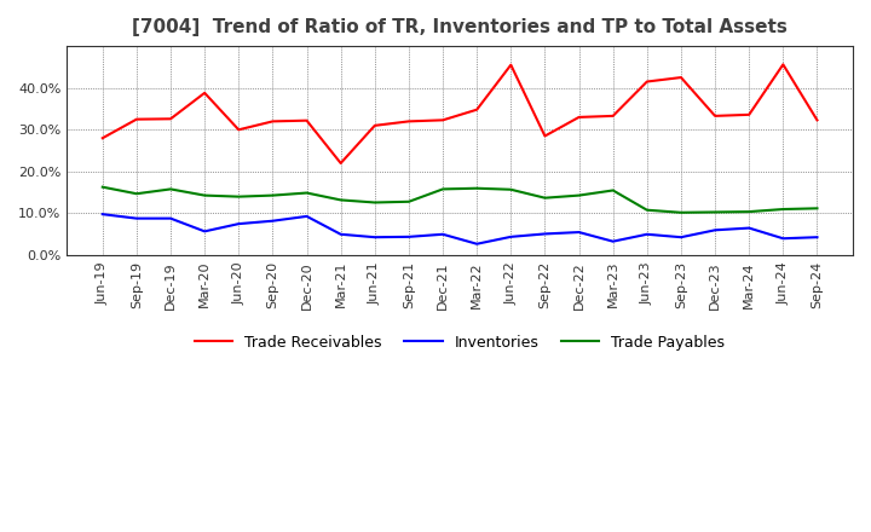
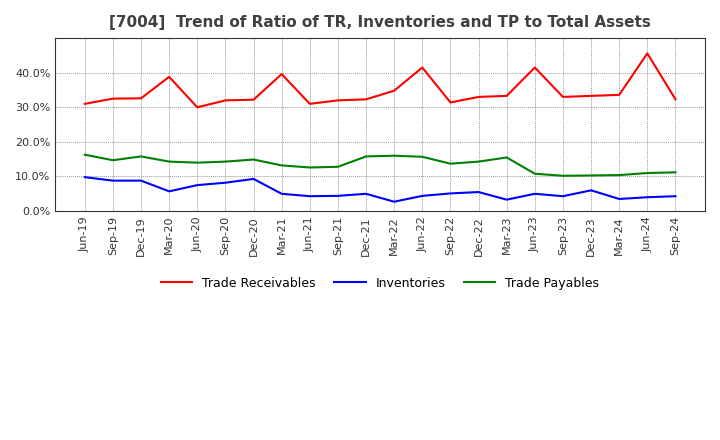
Trade Receivables/Jun-19: 28.0% -> 31.0%
Trade Receivables/Mar-21: 22.0% -> 39.6%
Trade Receivables/Jun-22: 45.5% -> 41.5%
Trade Receivables/Sep-22: 28.5% -> 31.4%
Trade Receivables/Sep-23: 42.5% -> 33.0%
Inventories/Mar-24: 6.5% -> 3.5%
